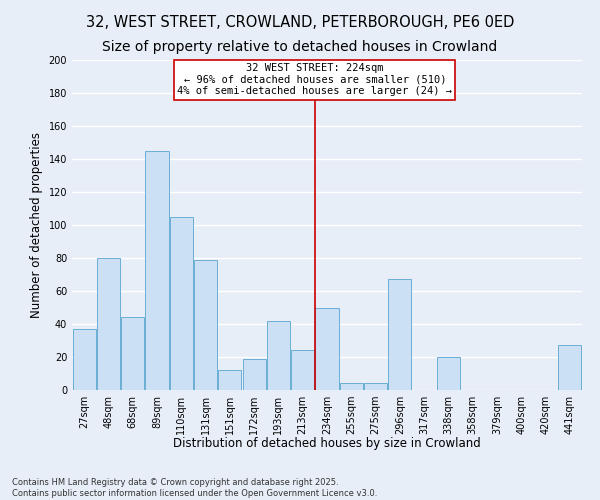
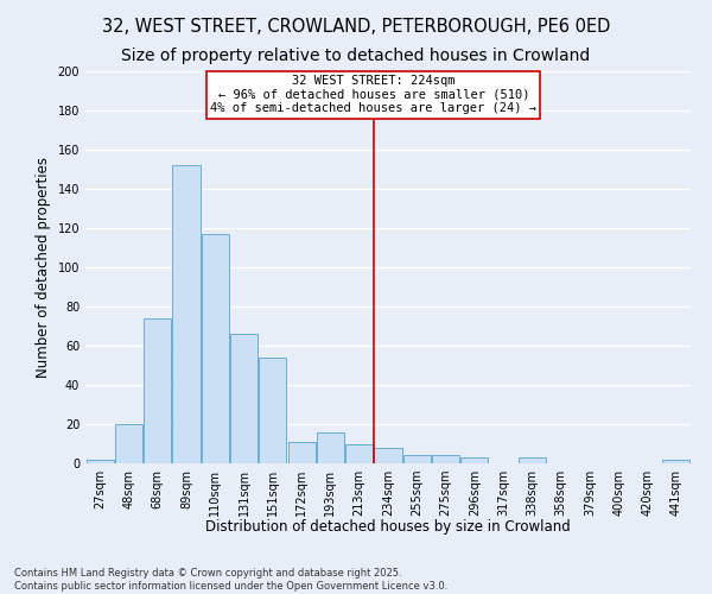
27sqm: 37 -> 2
48sqm: 80 -> 20
68sqm: 44 -> 74
89sqm: 145 -> 152
110sqm: 105 -> 117
131sqm: 79 -> 66
151sqm: 12 -> 54
172sqm: 19 -> 11
193sqm: 42 -> 16
213sqm: 24 -> 10
234sqm: 50 -> 8
296sqm: 67 -> 3
338sqm: 20 -> 3
441sqm: 27 -> 2
